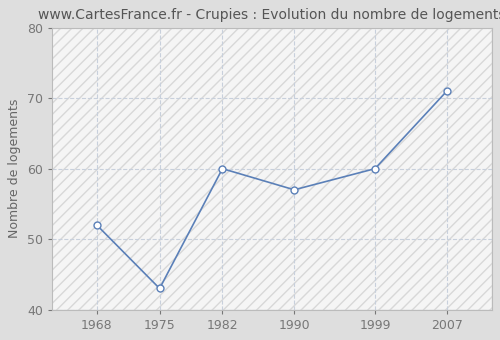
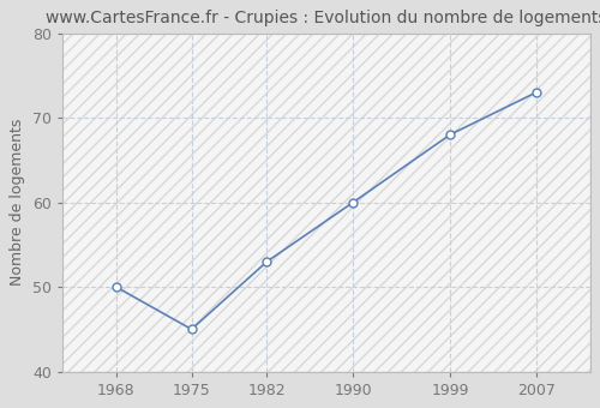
1968: 52 -> 50
1975: 43 -> 45
1982: 60 -> 53
1990: 57 -> 60
1999: 60 -> 68
2007: 71 -> 73
